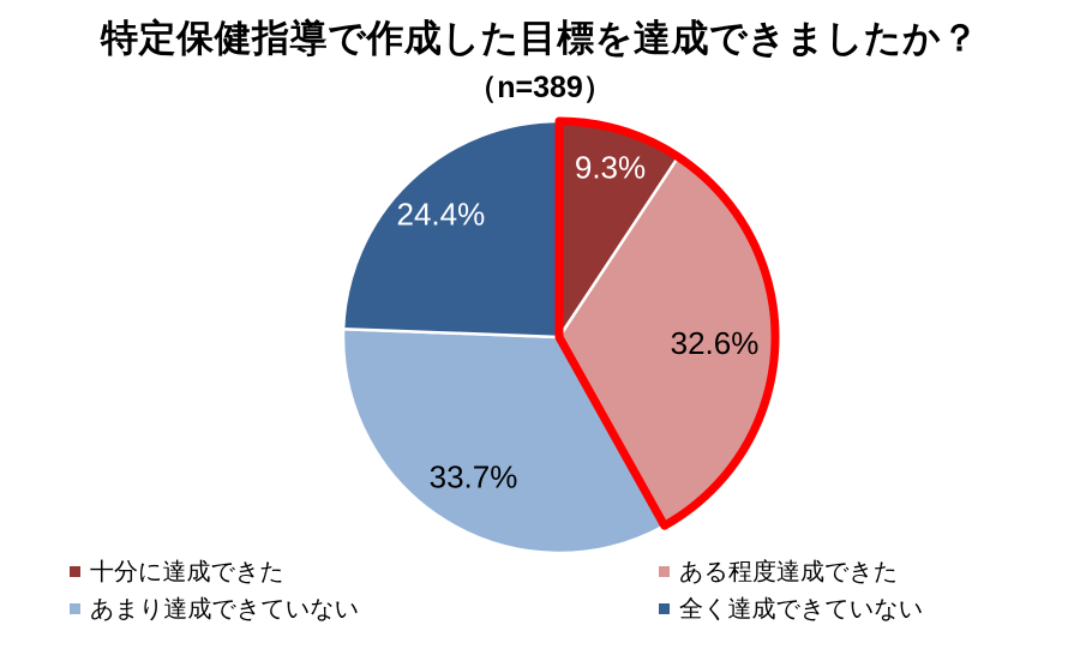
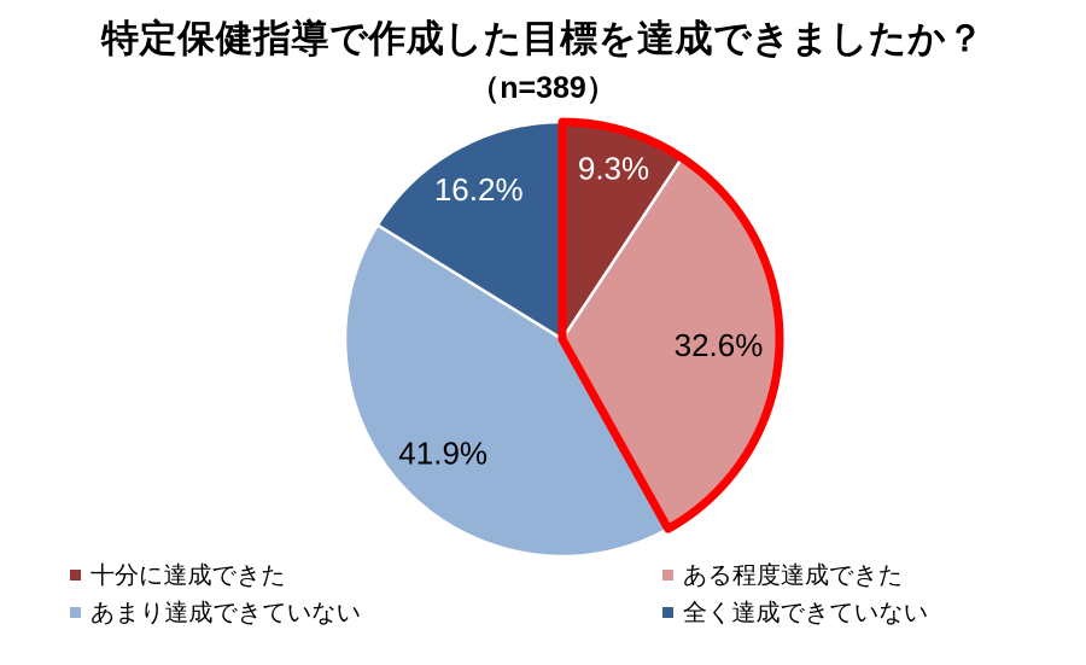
あまり達成できていない: 33.7% -> 41.9%
全く達成できていない: 24.4% -> 16.2%
